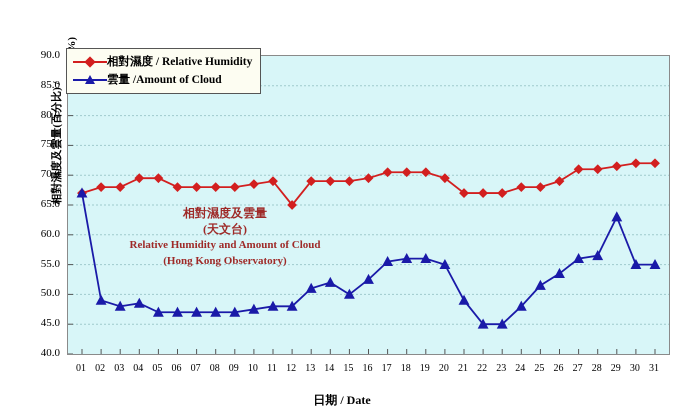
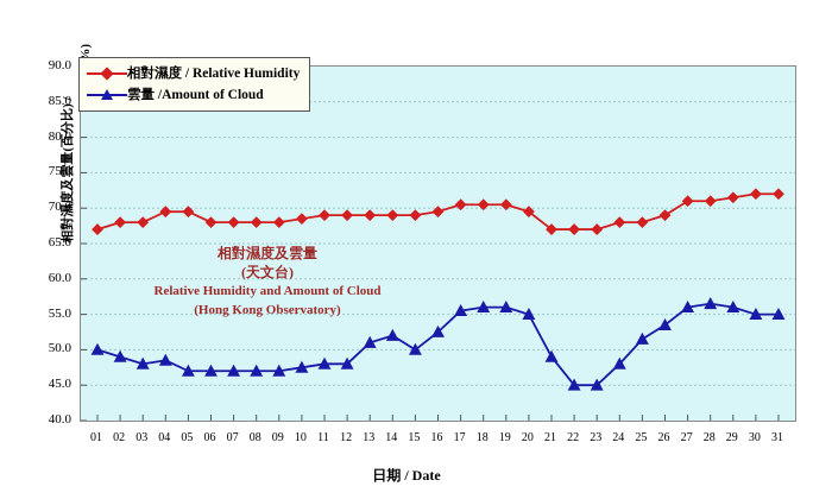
雲量 /Amount of Cloud/01: 67 -> 50
相對濕度 / Relative Humidity/12: 65 -> 69
雲量 /Amount of Cloud/29: 63 -> 56
